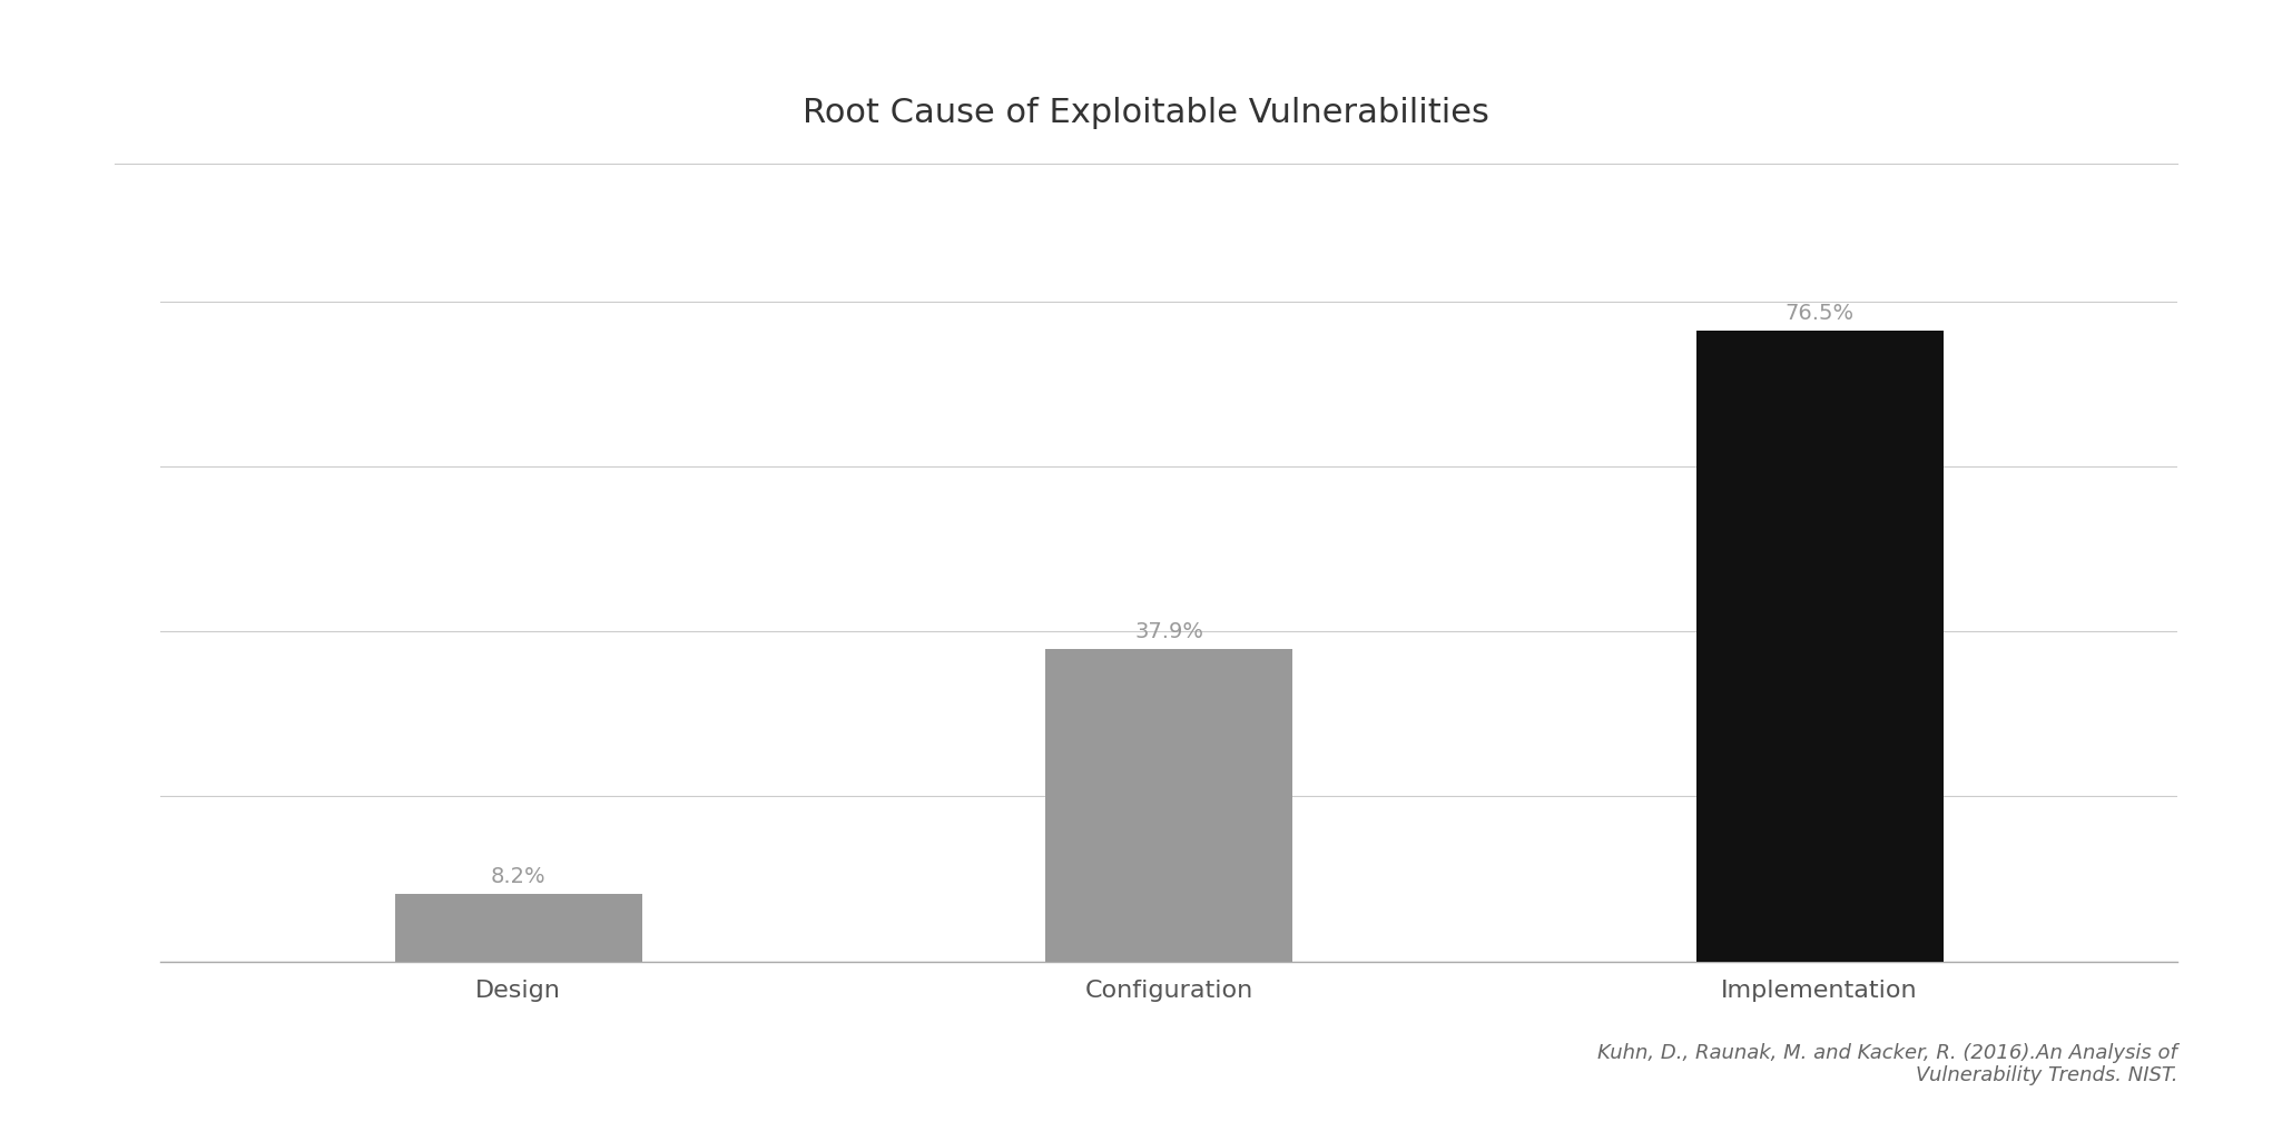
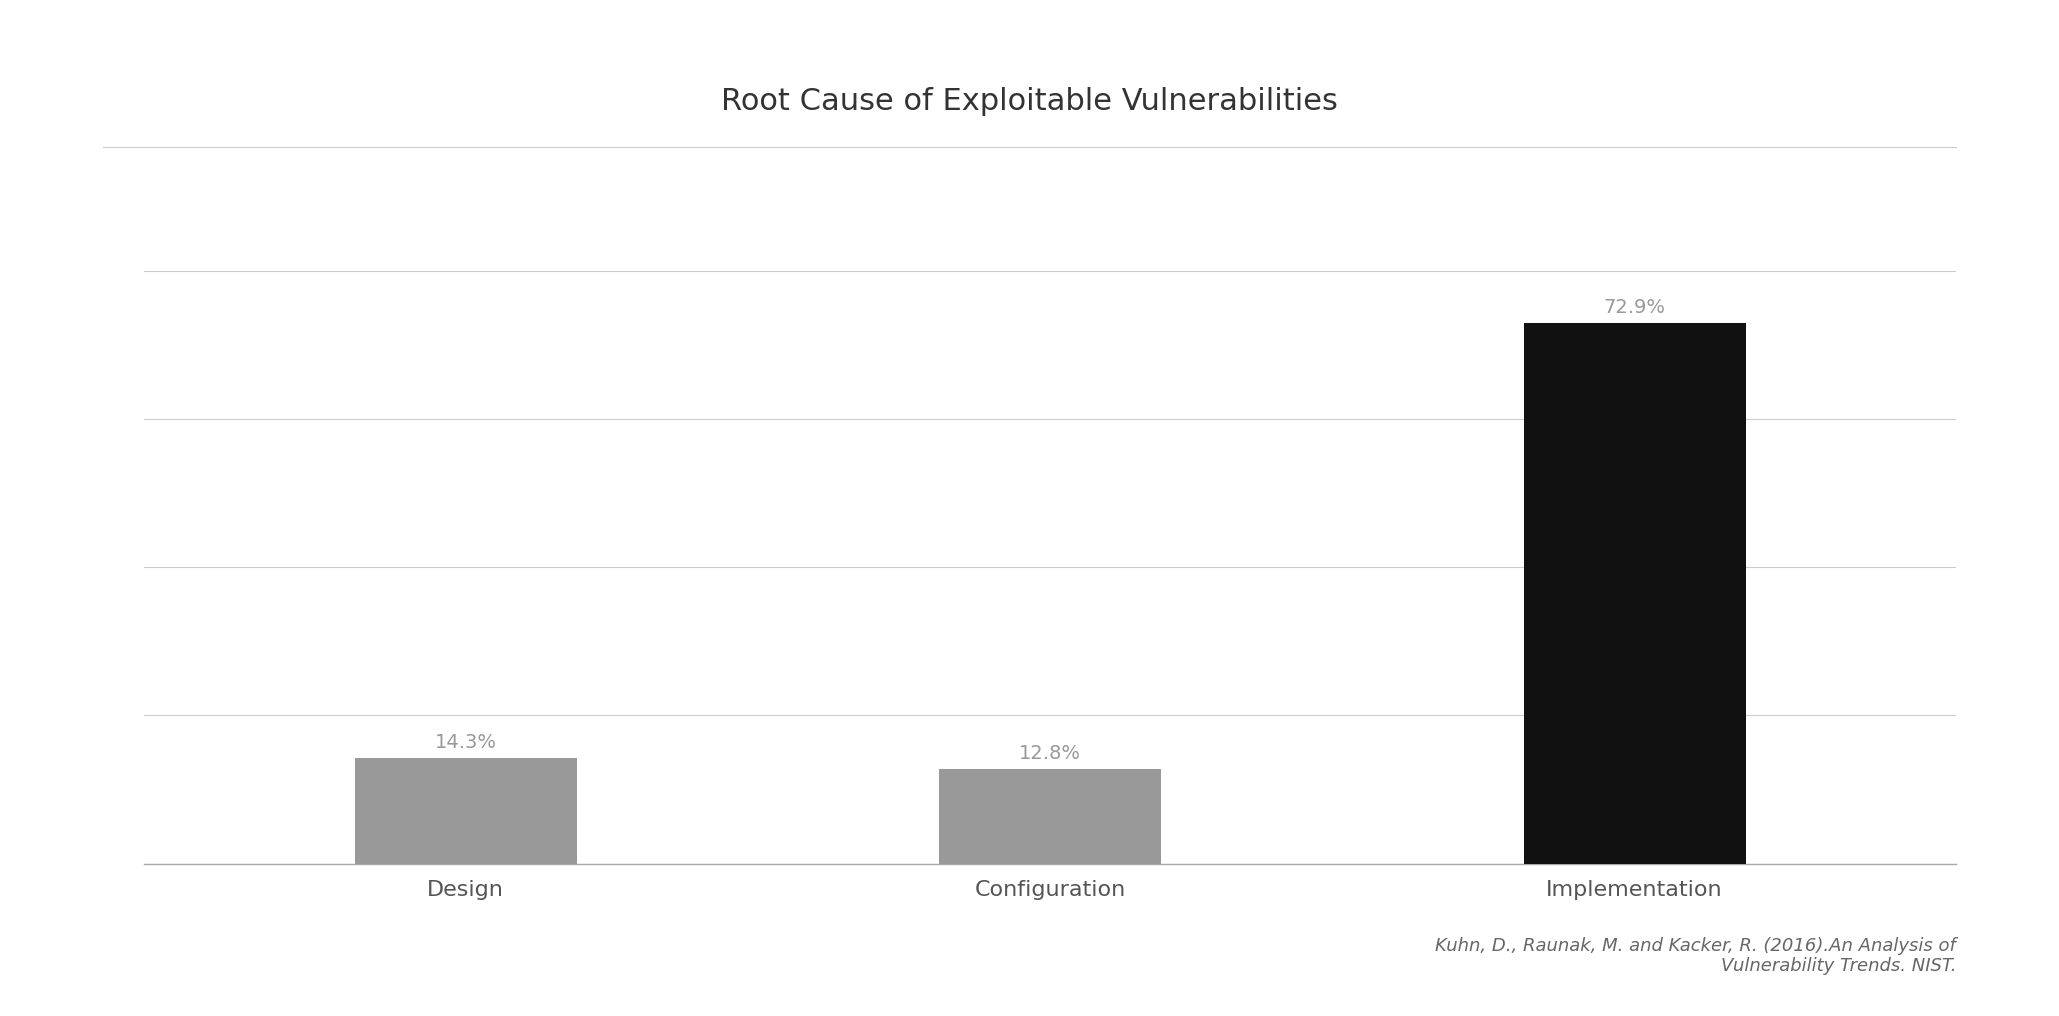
Design: 8.2% -> 14.3%
Configuration: 37.9% -> 12.8%
Implementation: 76.5% -> 72.9%
